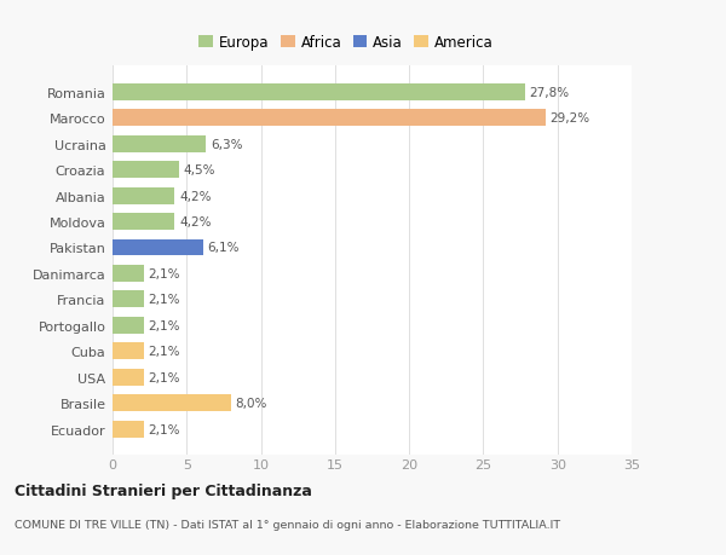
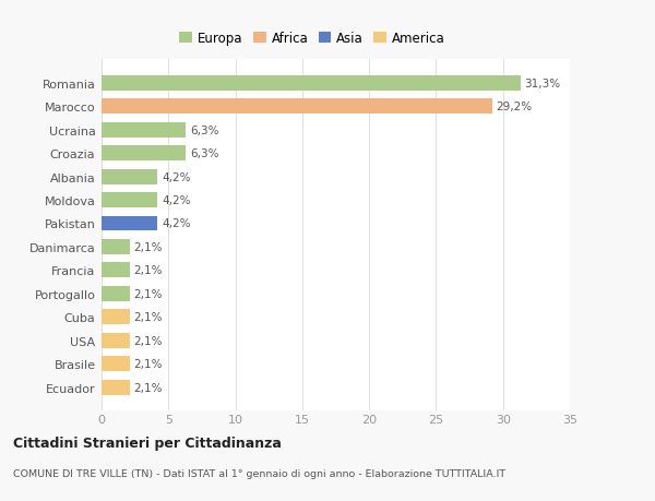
Romania: 27,8% -> 31,3%
Croazia: 4,5% -> 6,3%
Pakistan: 6,1% -> 4,2%
Brasile: 8,0% -> 2,1%
